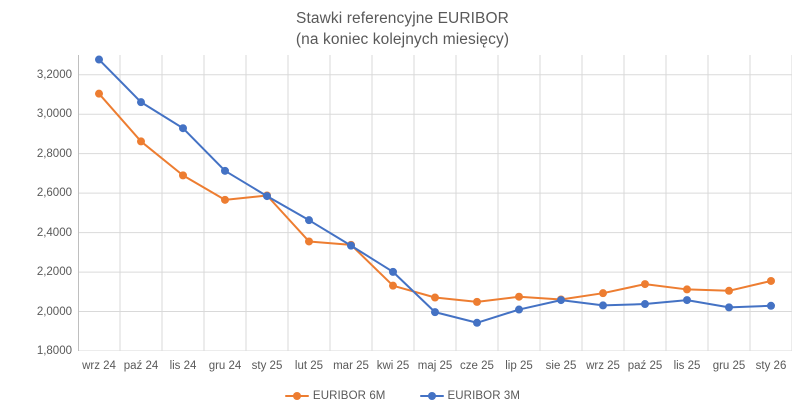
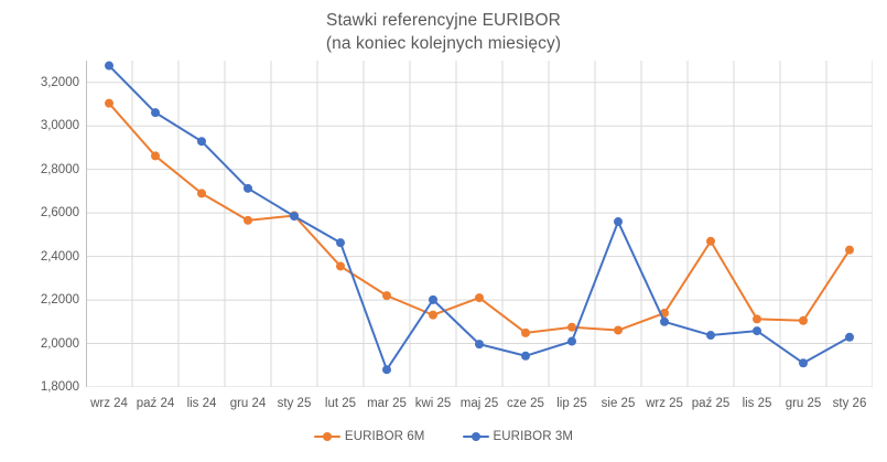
EURIBOR 6M/mar 25: 2,34 -> 2,22
EURIBOR 3M/mar 25: 2,33 -> 1,88
EURIBOR 6M/maj 25: 2,07 -> 2,21
EURIBOR 3M/sie 25: 2,06 -> 2,56
EURIBOR 6M/wrz 25: 2,09 -> 2,14
EURIBOR 3M/wrz 25: 2,03 -> 2,10
EURIBOR 6M/paź 25: 2,14 -> 2,47
EURIBOR 3M/gru 25: 2,02 -> 1,91
EURIBOR 6M/sty 26: 2,15 -> 2,43
